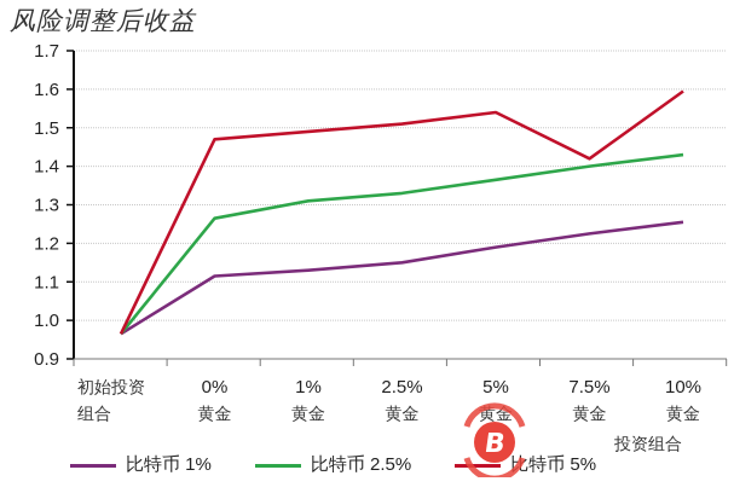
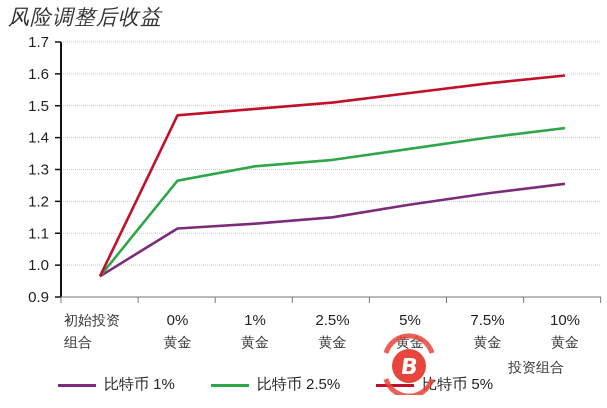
比特币 5%/7.5% 黄金: 1.42 -> 1.57
